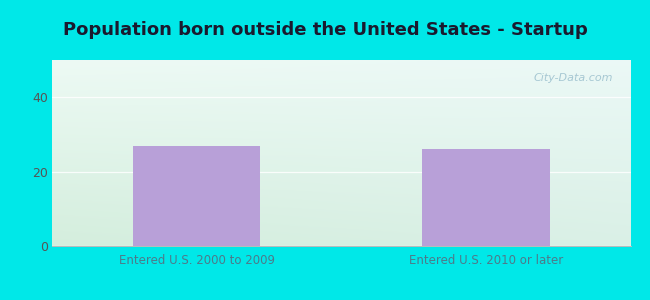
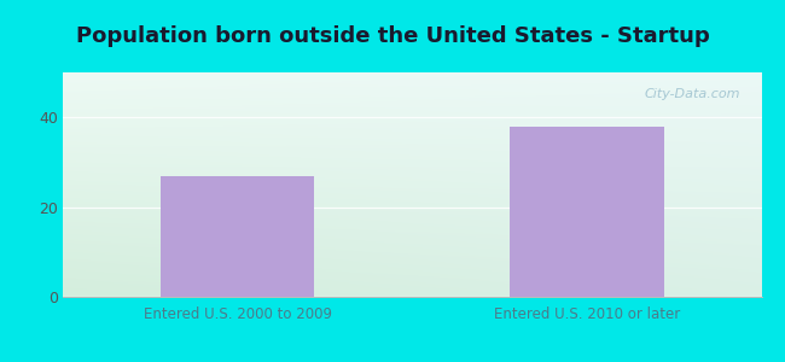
Entered U.S. 2010 or later: 26 -> 38
